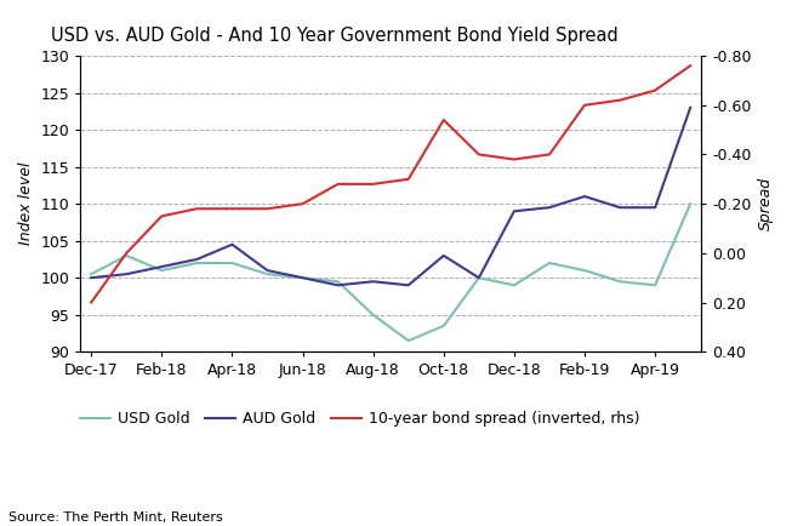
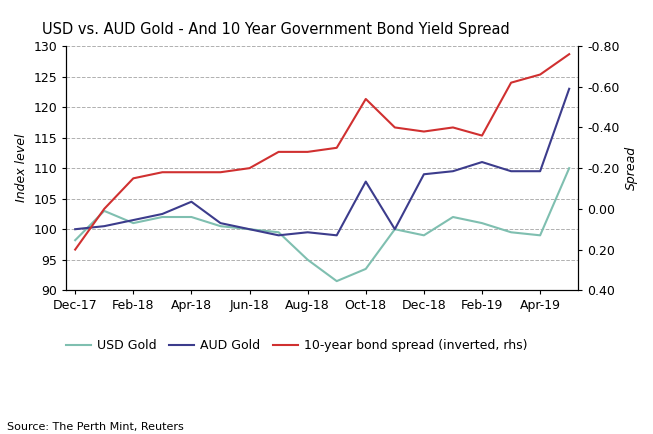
USD Gold/Dec-17: 100.5 -> 98.2
AUD Gold/Oct-18: 103.0 -> 107.8
10-year bond spread (inverted, rhs)/Feb-19: -0.60 -> -0.36
